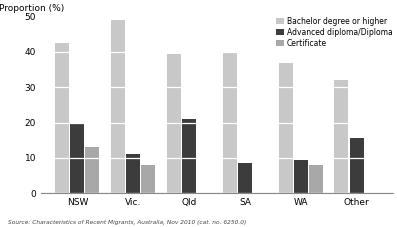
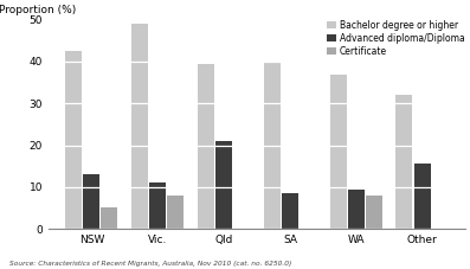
Advanced diploma/Diploma/NSW: 20.0 -> 13.0
Certificate/NSW: 13 -> 5
